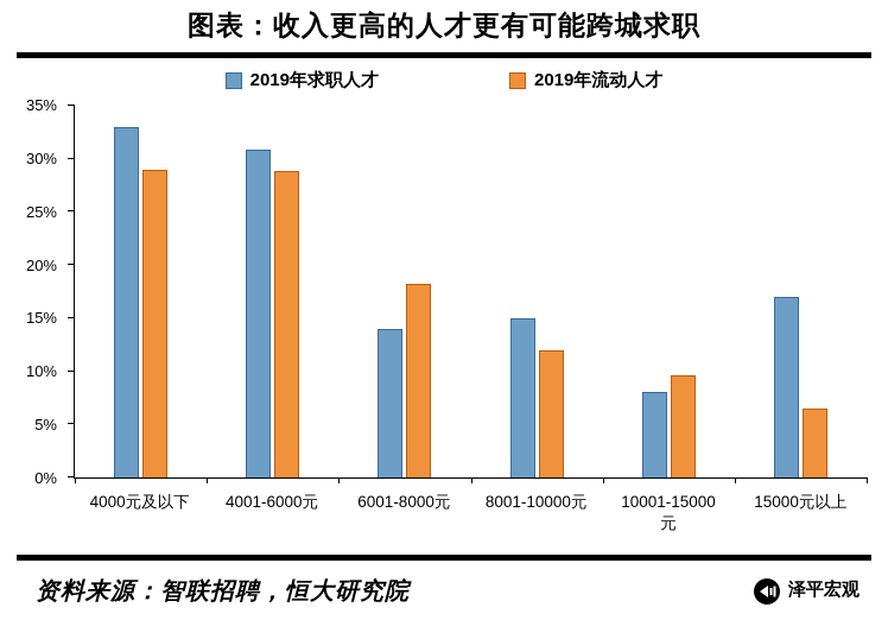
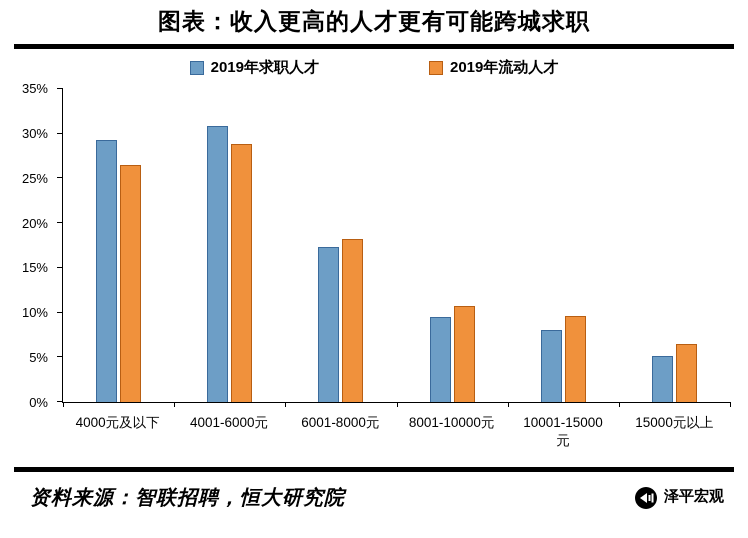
2019年求职人才/4000元及以下: 33% -> 29%
2019年流动人才/4000元及以下: 29% -> 26%
2019年求职人才/6001-8000元: 14% -> 17%
2019年求职人才/8001-10000元: 15% -> 10%
2019年流动人才/8001-10000元: 12% -> 11%
2019年求职人才/15000元以上: 17% -> 5%
